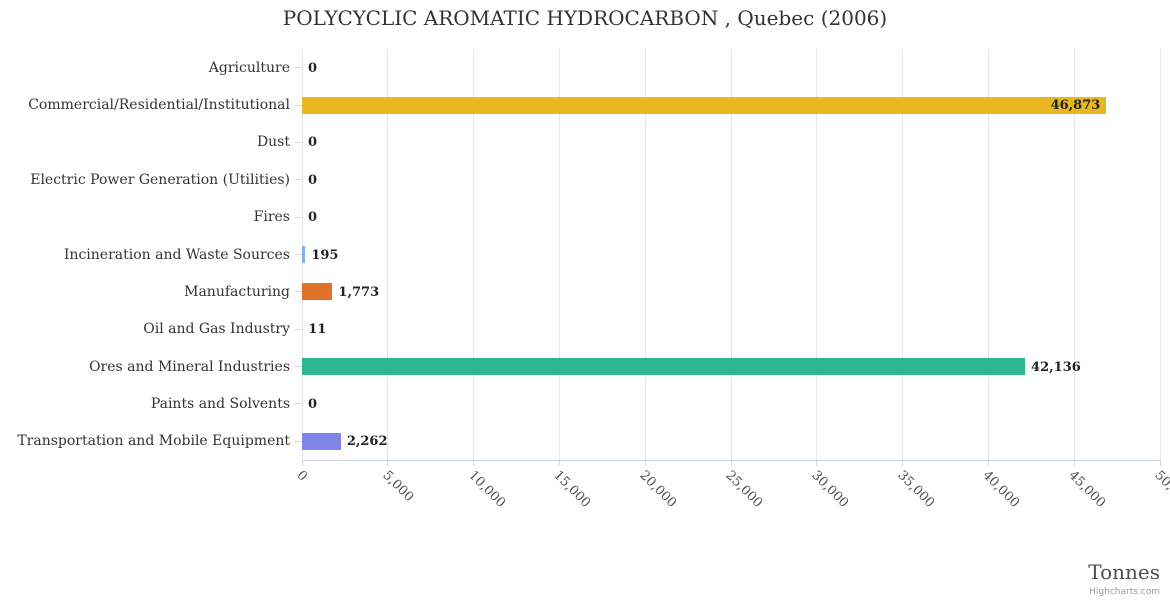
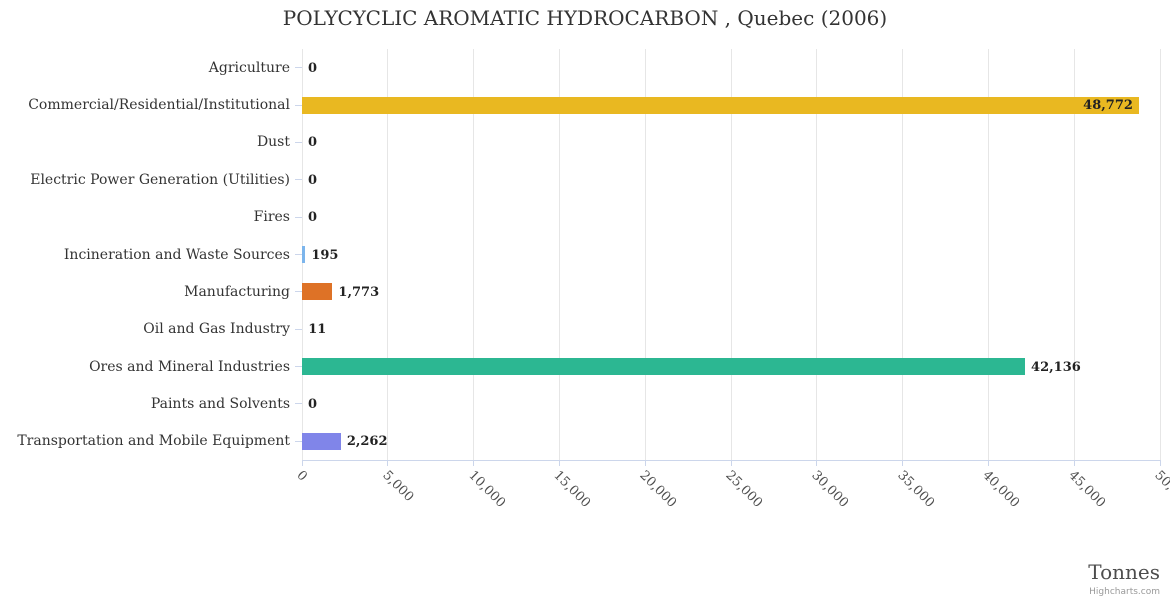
Commercial/Residential/Institutional: 46,873 -> 48,772
